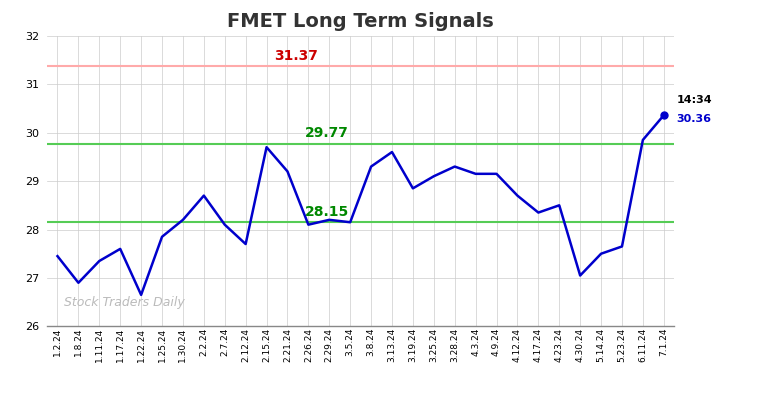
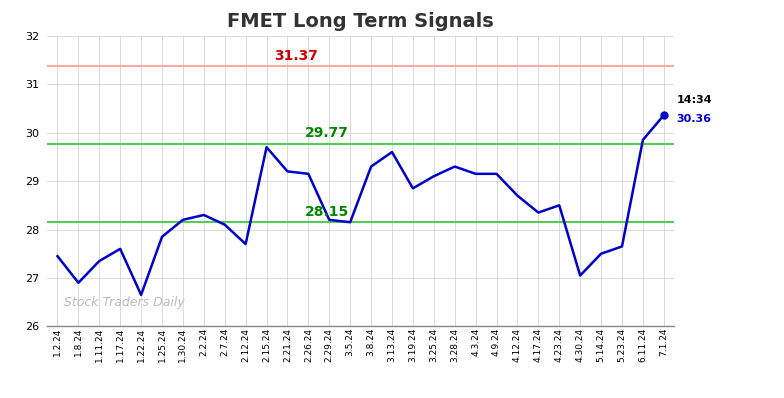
2.2.24: 28.70 -> 28.30
2.26.24: 28.10 -> 29.15
